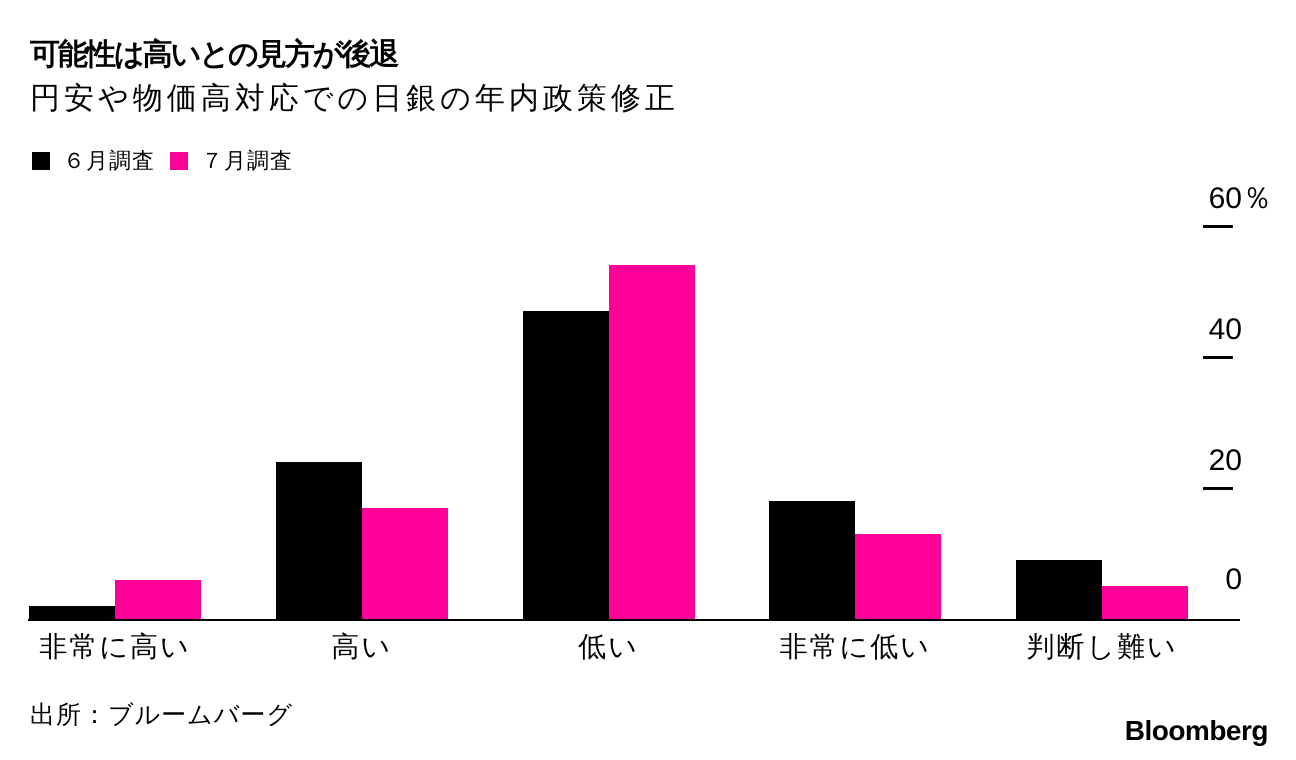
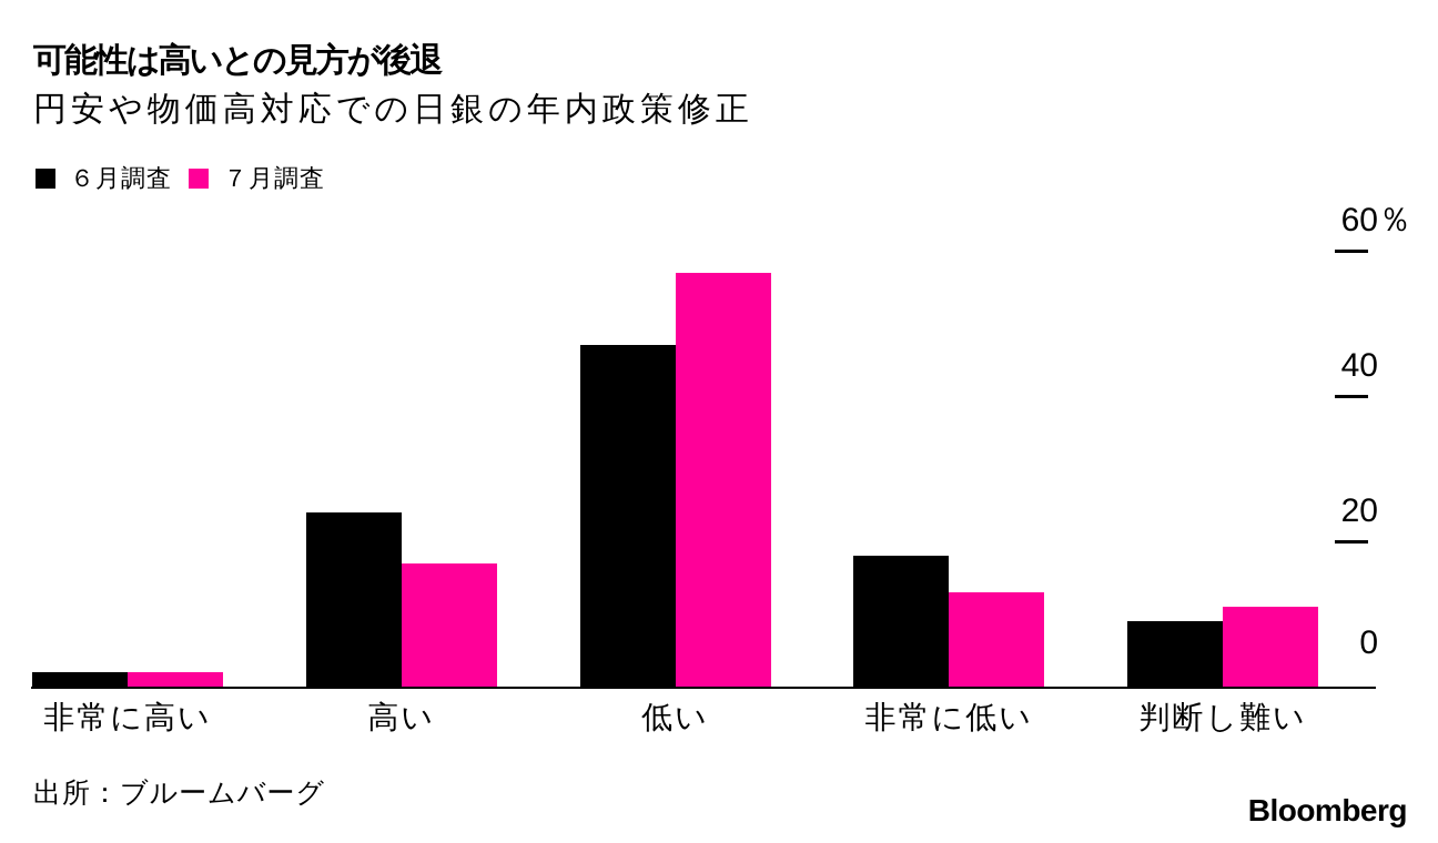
７月調査/非常に高い: 6 -> 2
７月調査/低い: 54 -> 57
７月調査/判断し難い: 5 -> 11
